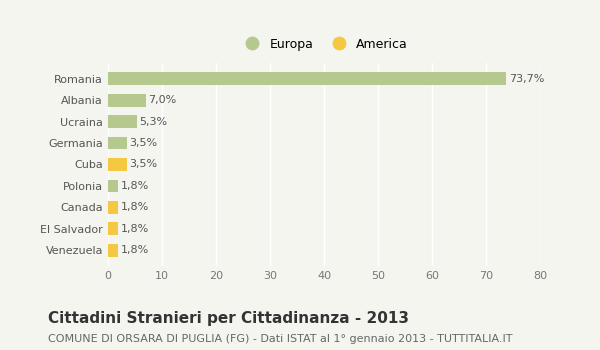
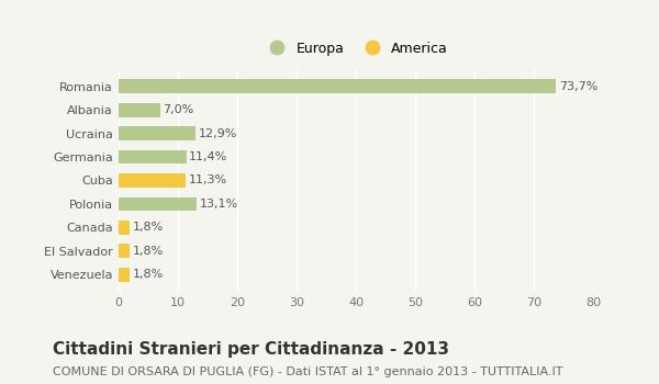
Ucraina: 5,3% -> 12,9%
Germania: 3,5% -> 11,4%
Cuba: 3,5% -> 11,3%
Polonia: 1,8% -> 13,1%
